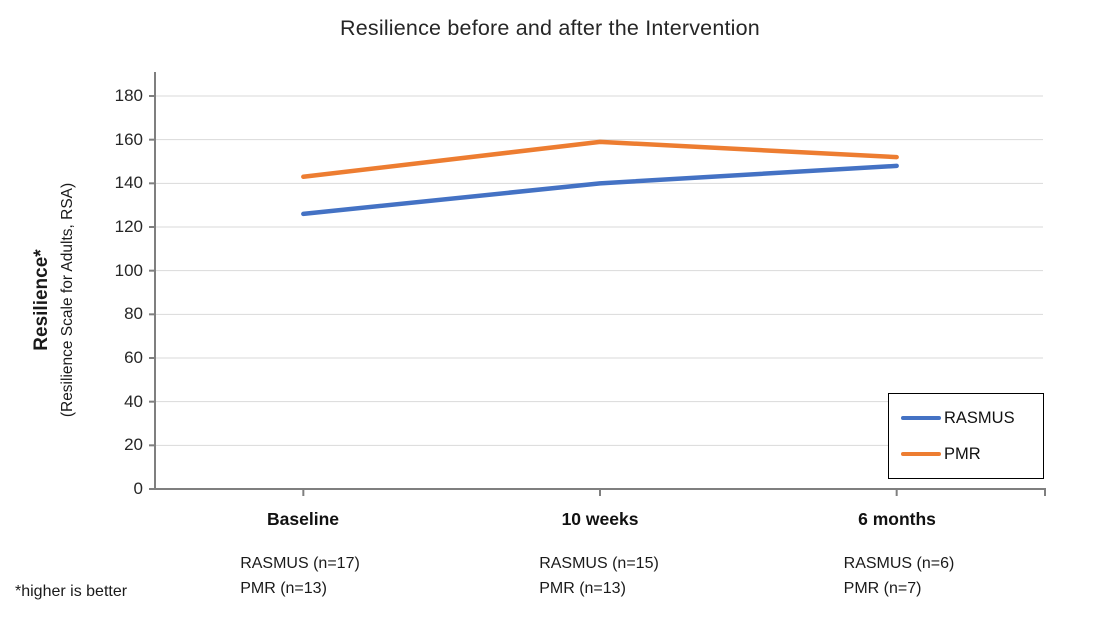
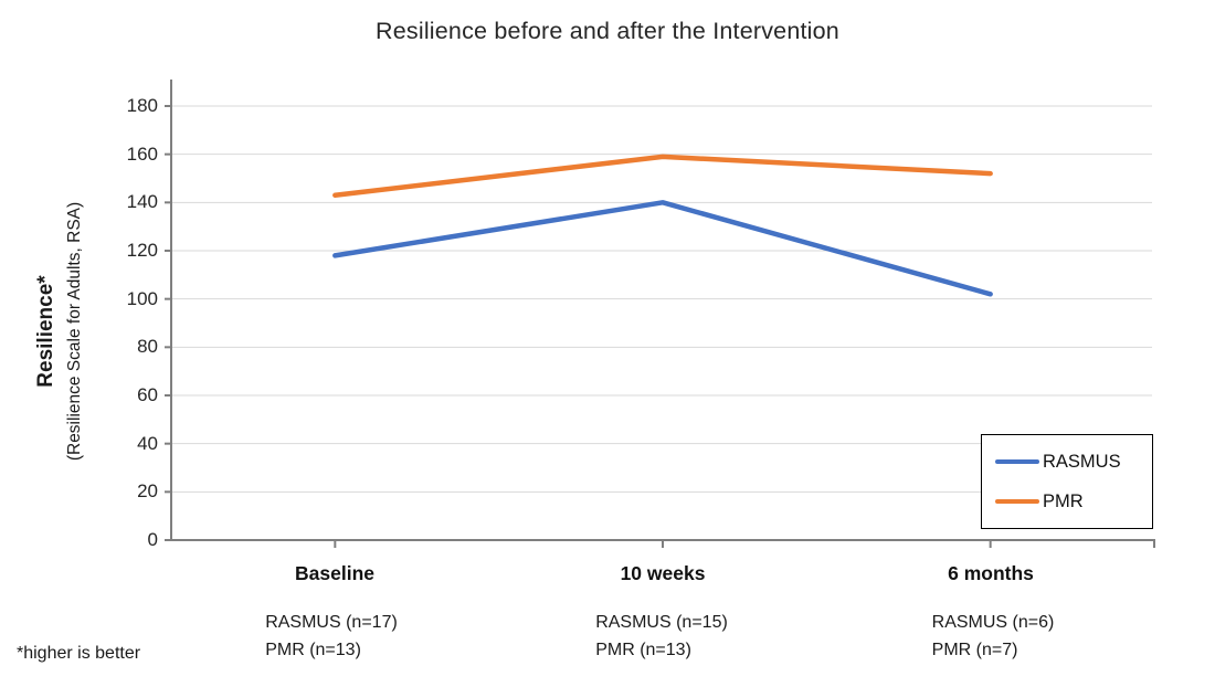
RASMUS/Baseline: 126 -> 118
RASMUS/6 months: 148 -> 102
